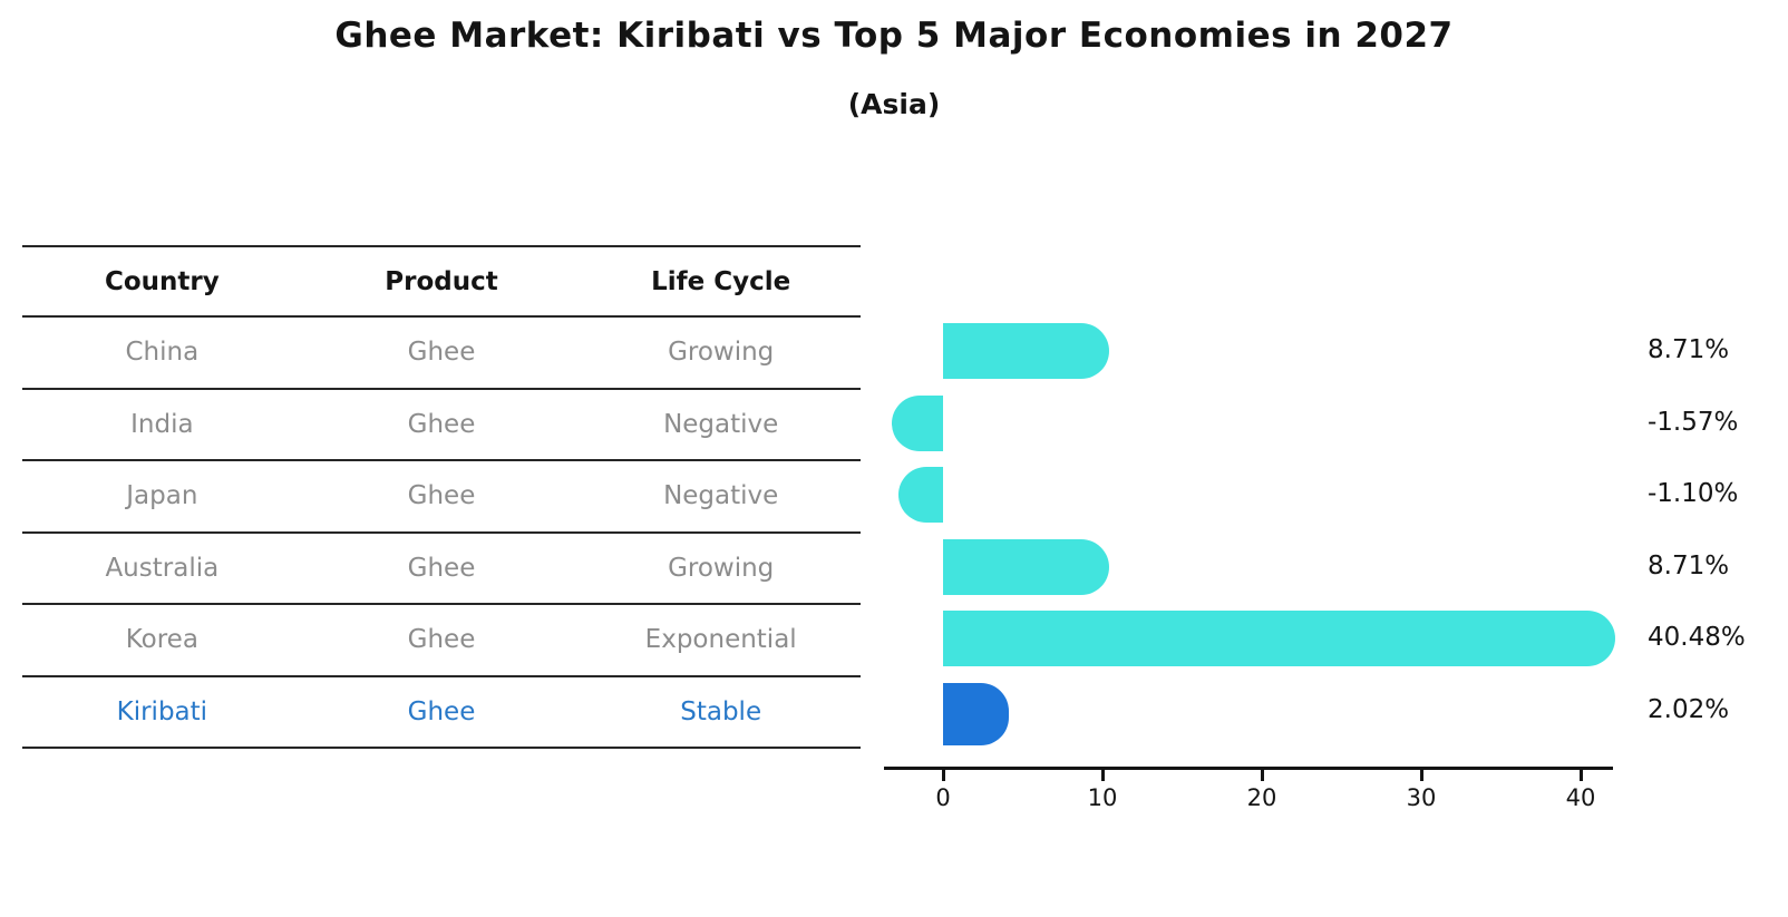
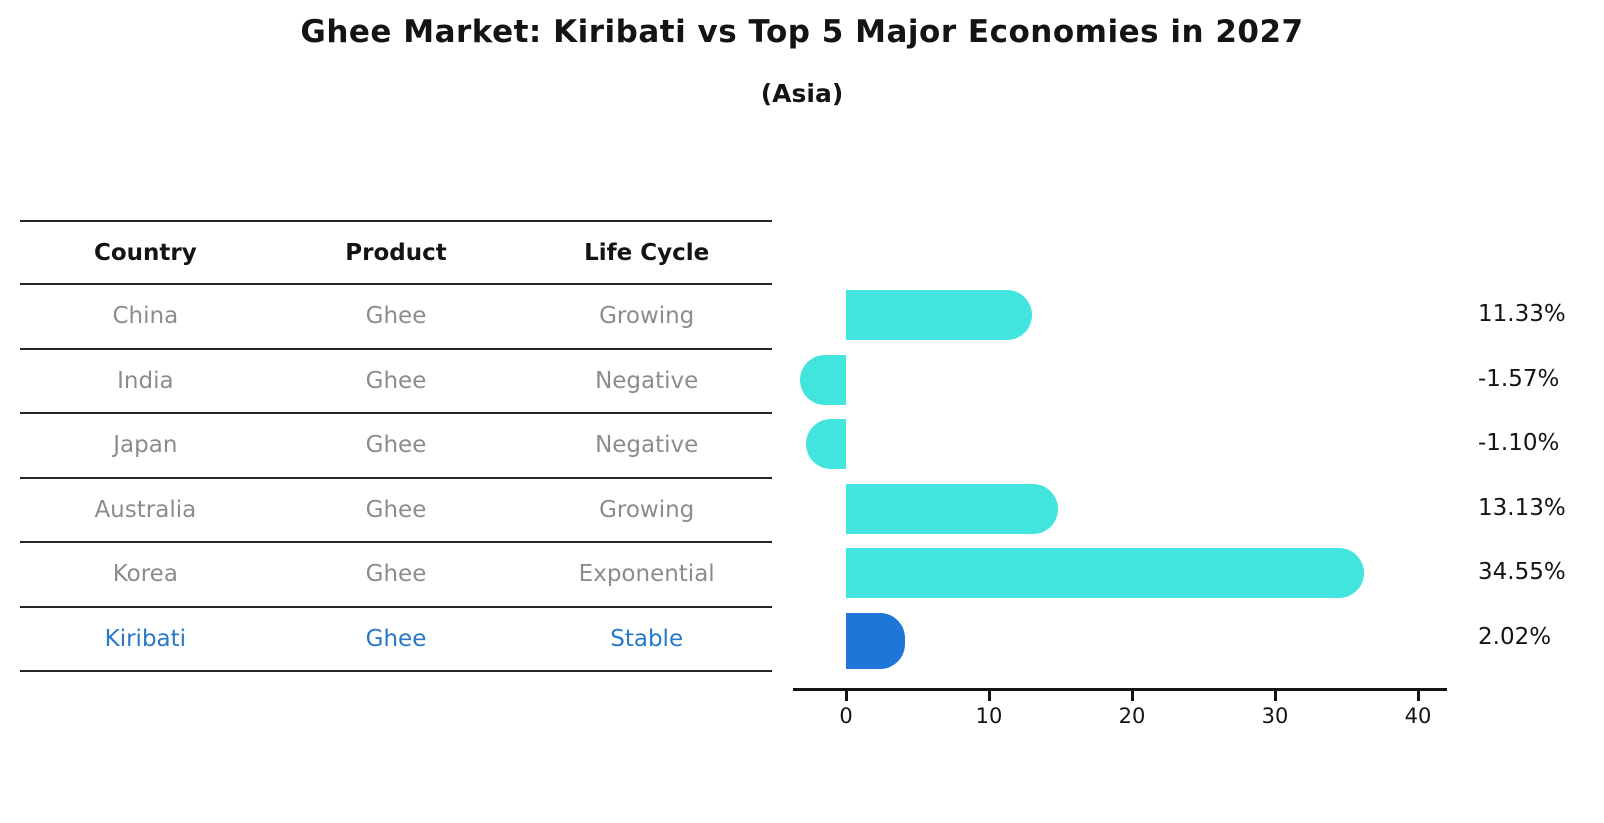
China: 8.71% -> 11.33%
Australia: 8.71% -> 13.13%
Korea: 40.48% -> 34.55%
